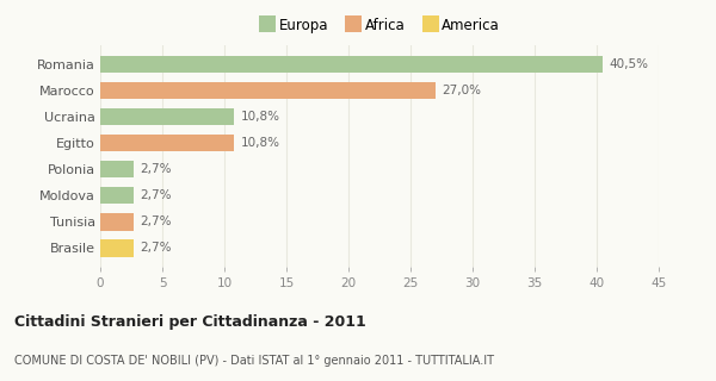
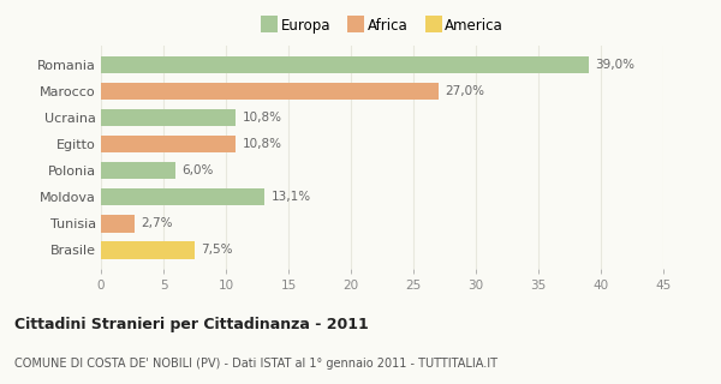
Romania: 40,5% -> 39,0%
Polonia: 2,7% -> 6,0%
Moldova: 2,7% -> 13,1%
Brasile: 2,7% -> 7,5%
